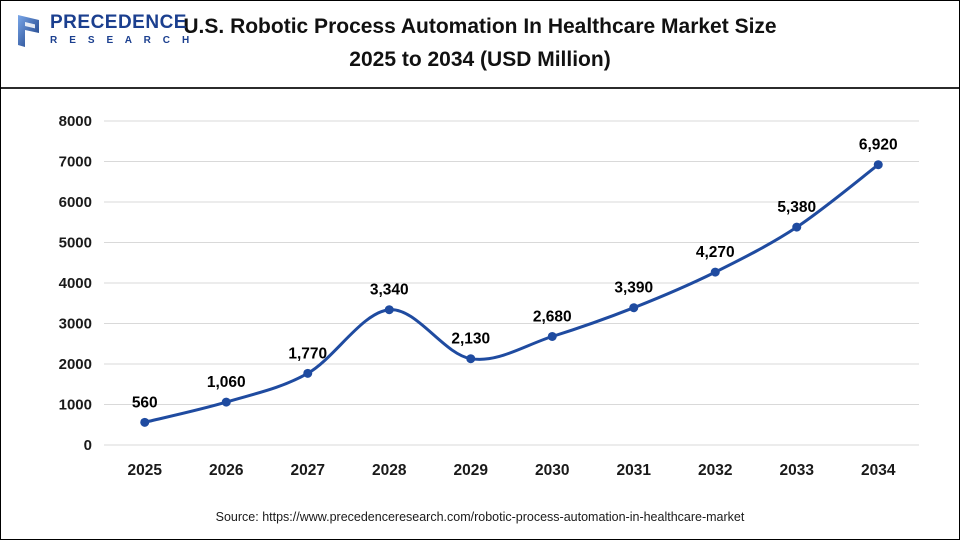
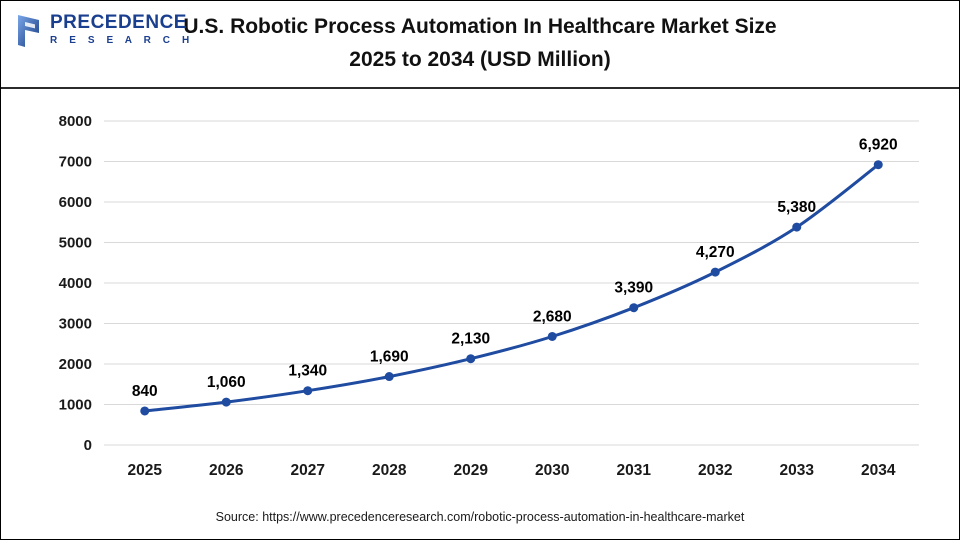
2025: 560 -> 840
2027: 1,770 -> 1,340
2028: 3,340 -> 1,690
